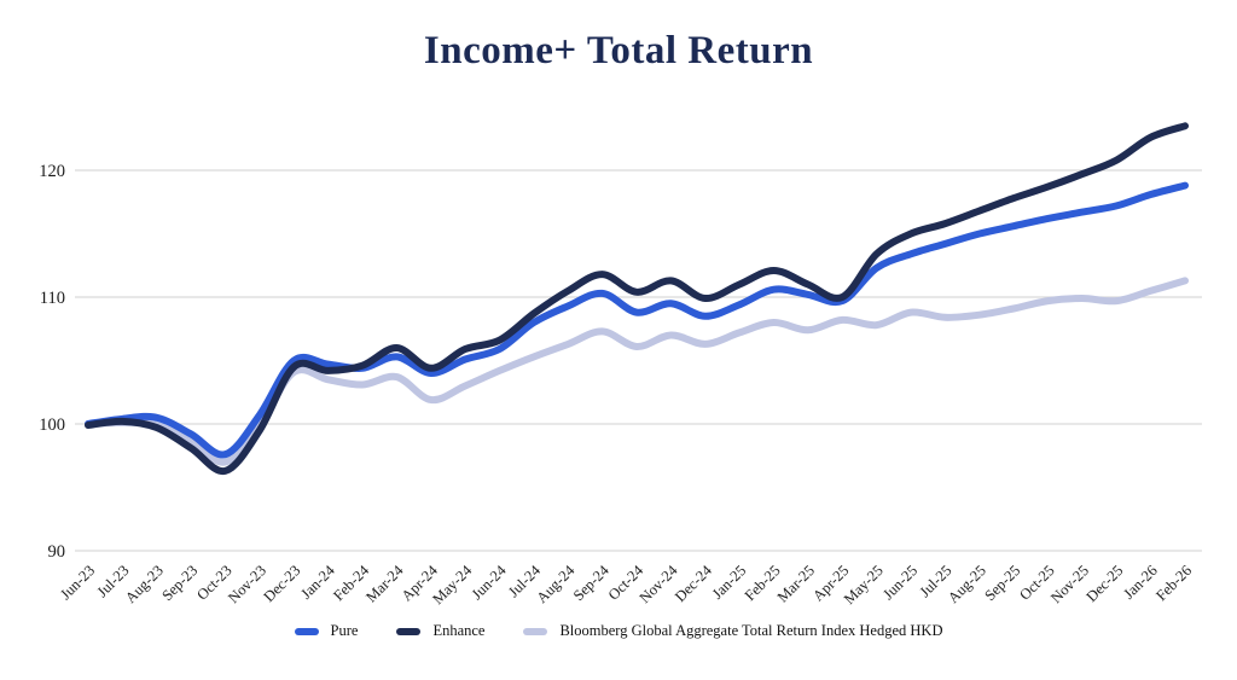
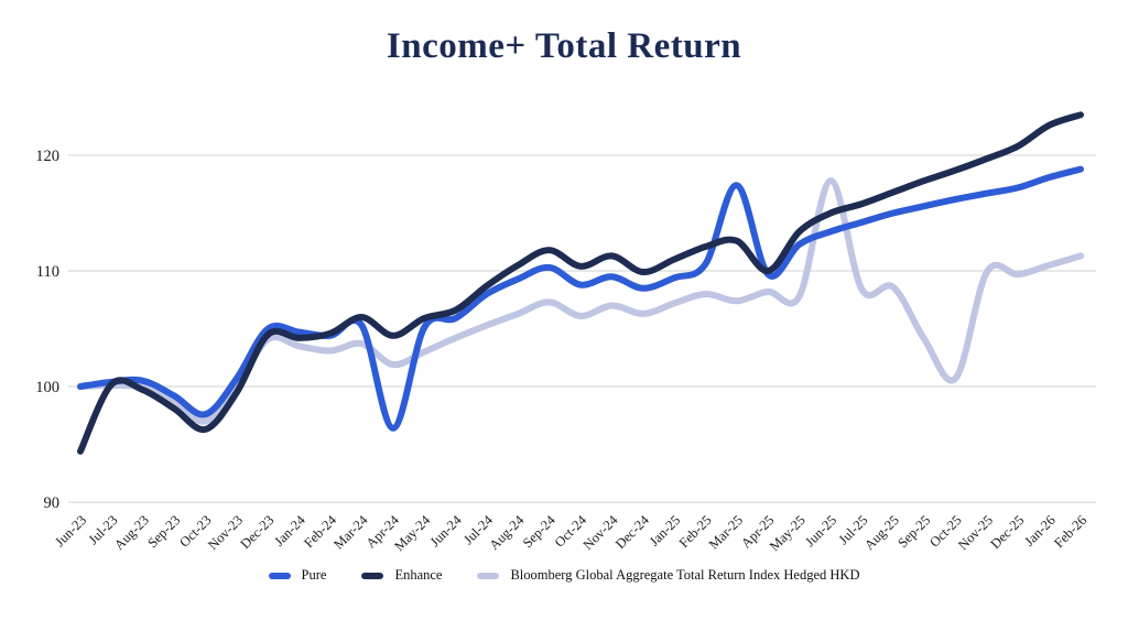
Enhance/Jun-23: 99.9 -> 94.4
Pure/Apr-24: 104.0 -> 96.4
Pure/Mar-25: 110.2 -> 117.4
Enhance/Mar-25: 111.0 -> 112.6
Bloomberg Global Aggregate Total Return Index Hedged HKD/Jun-25: 108.8 -> 117.8
Bloomberg Global Aggregate Total Return Index Hedged HKD/Sep-25: 109.1 -> 104.1
Bloomberg Global Aggregate Total Return Index Hedged HKD/Oct-25: 109.7 -> 100.7
